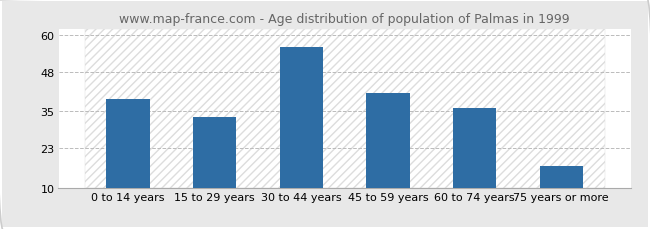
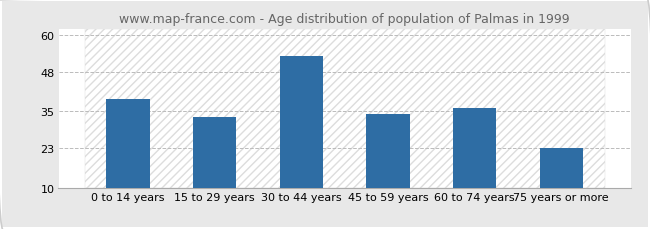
30 to 44 years: 56 -> 53
45 to 59 years: 41 -> 34
75 years or more: 17 -> 23
